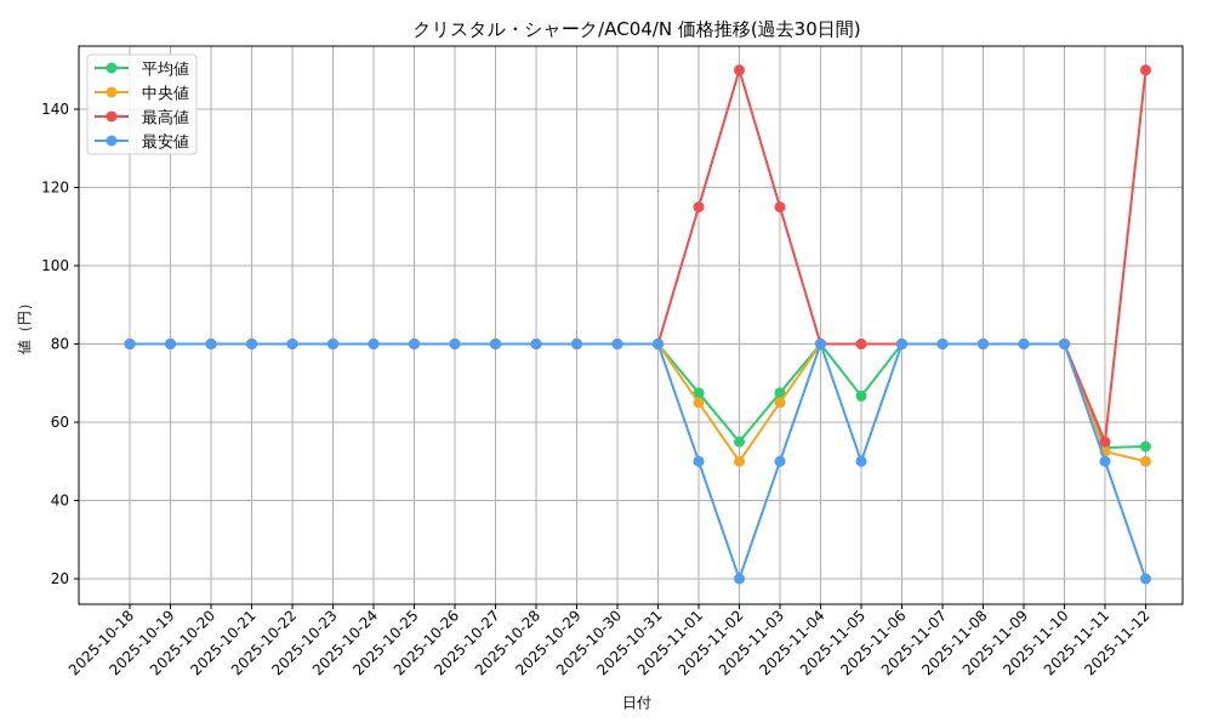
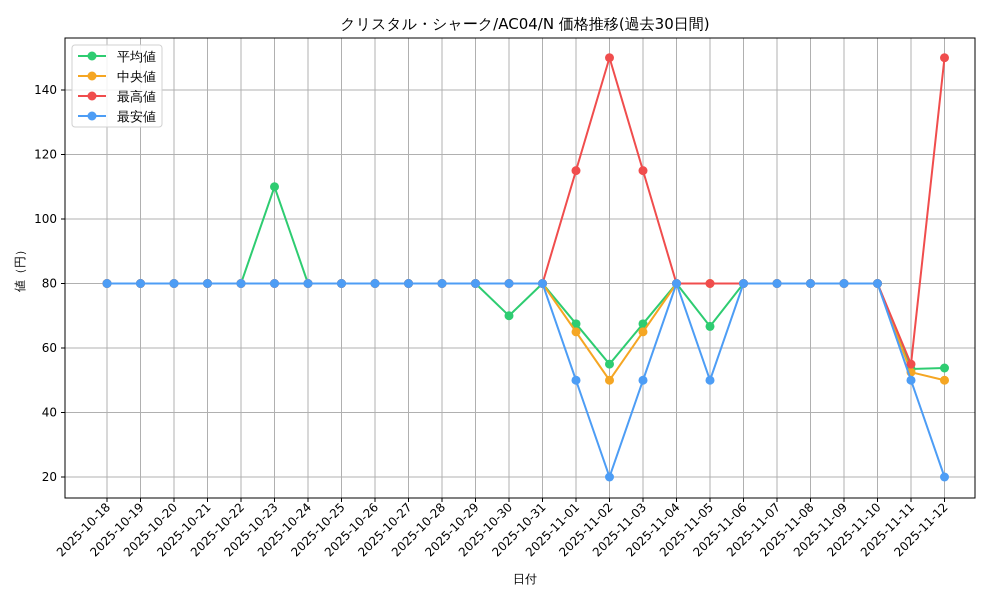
平均値/2025-10-23: 80 -> 110
平均値/2025-10-30: 80 -> 70
